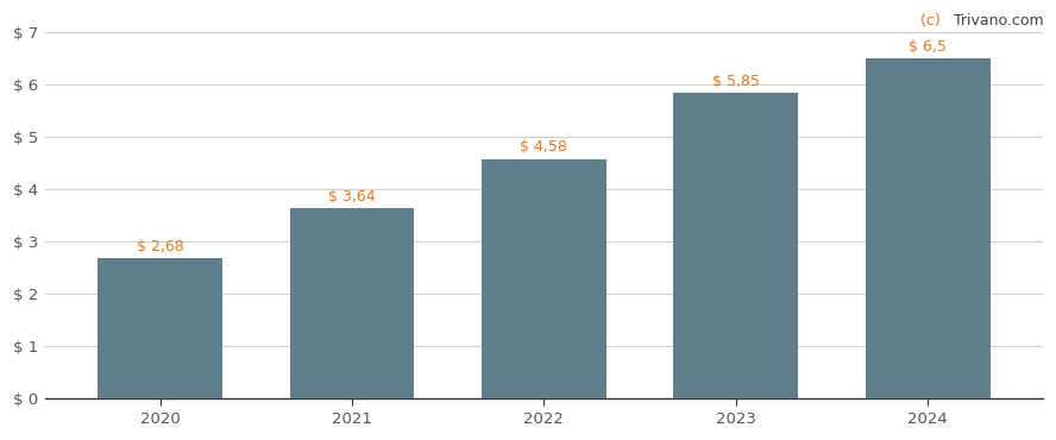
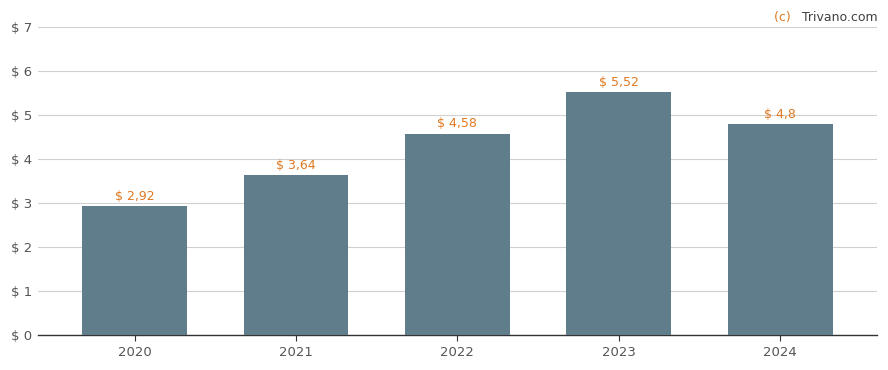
2020: 2,68 -> 2,92
2023: 5,85 -> 5,52
2024: 6,5 -> 4,8
